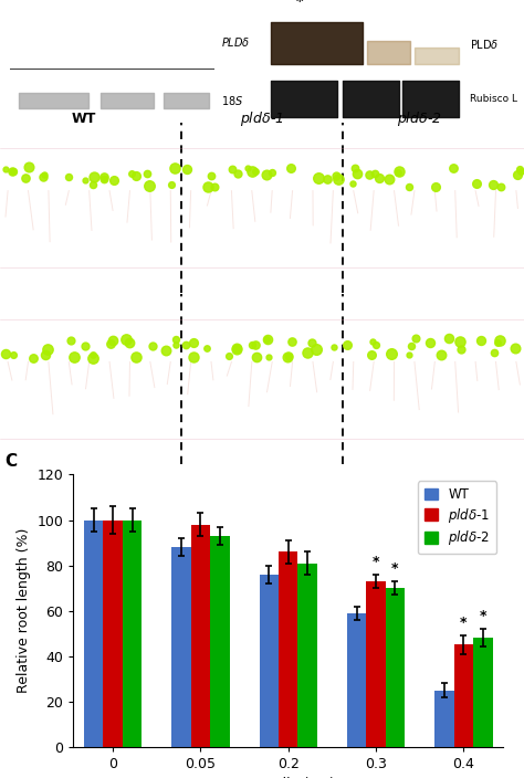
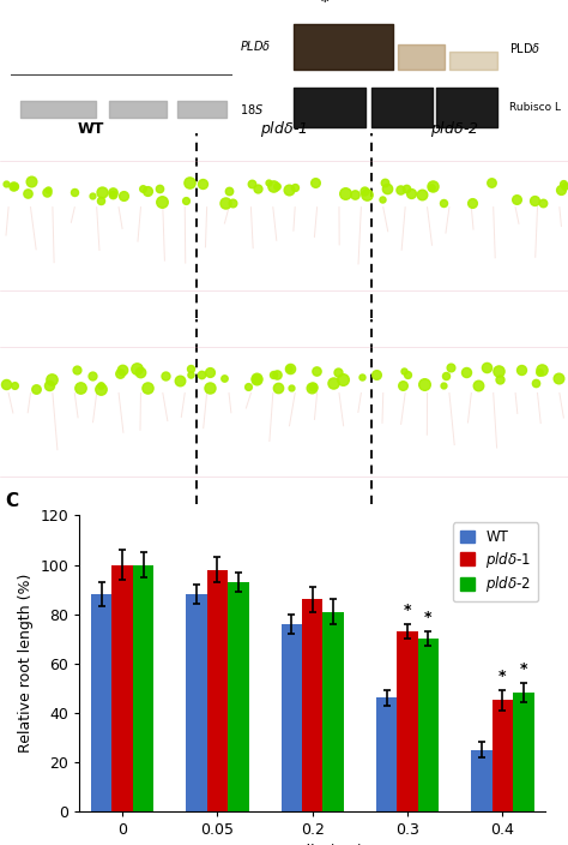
WT/0: 100 -> 88
WT/0.3: 59 -> 46
